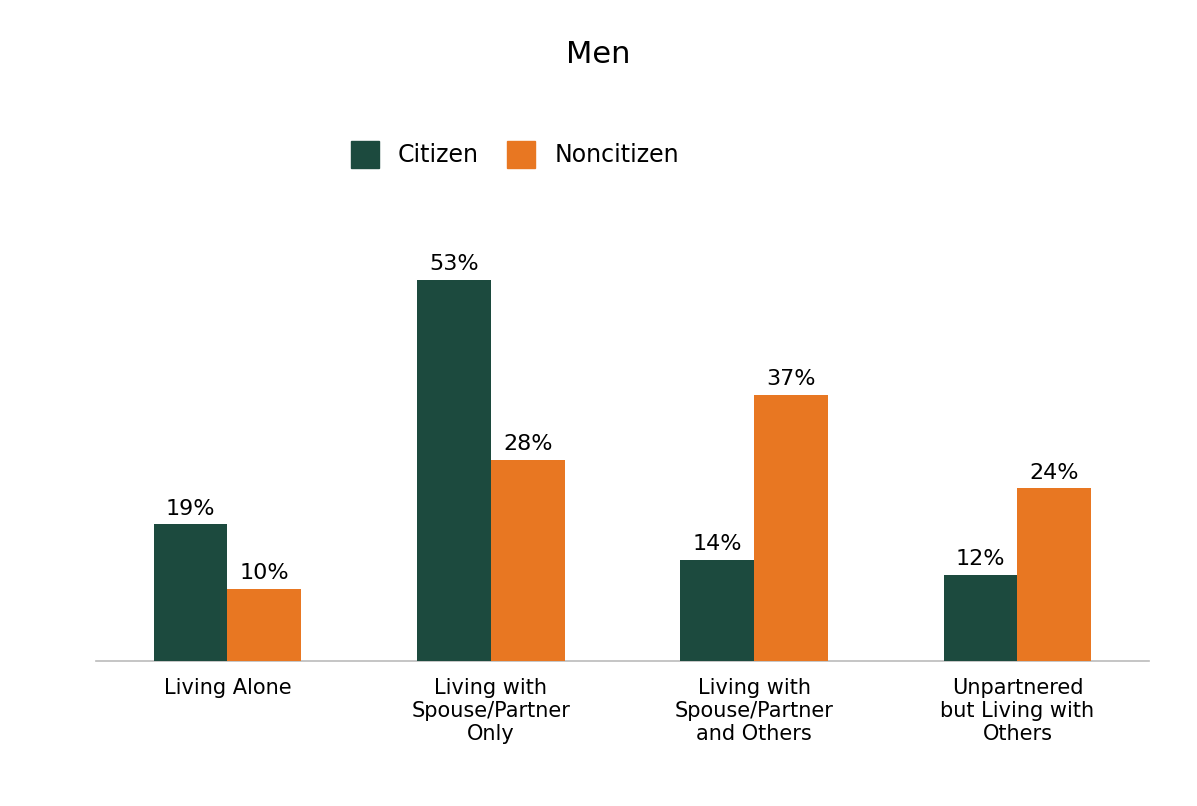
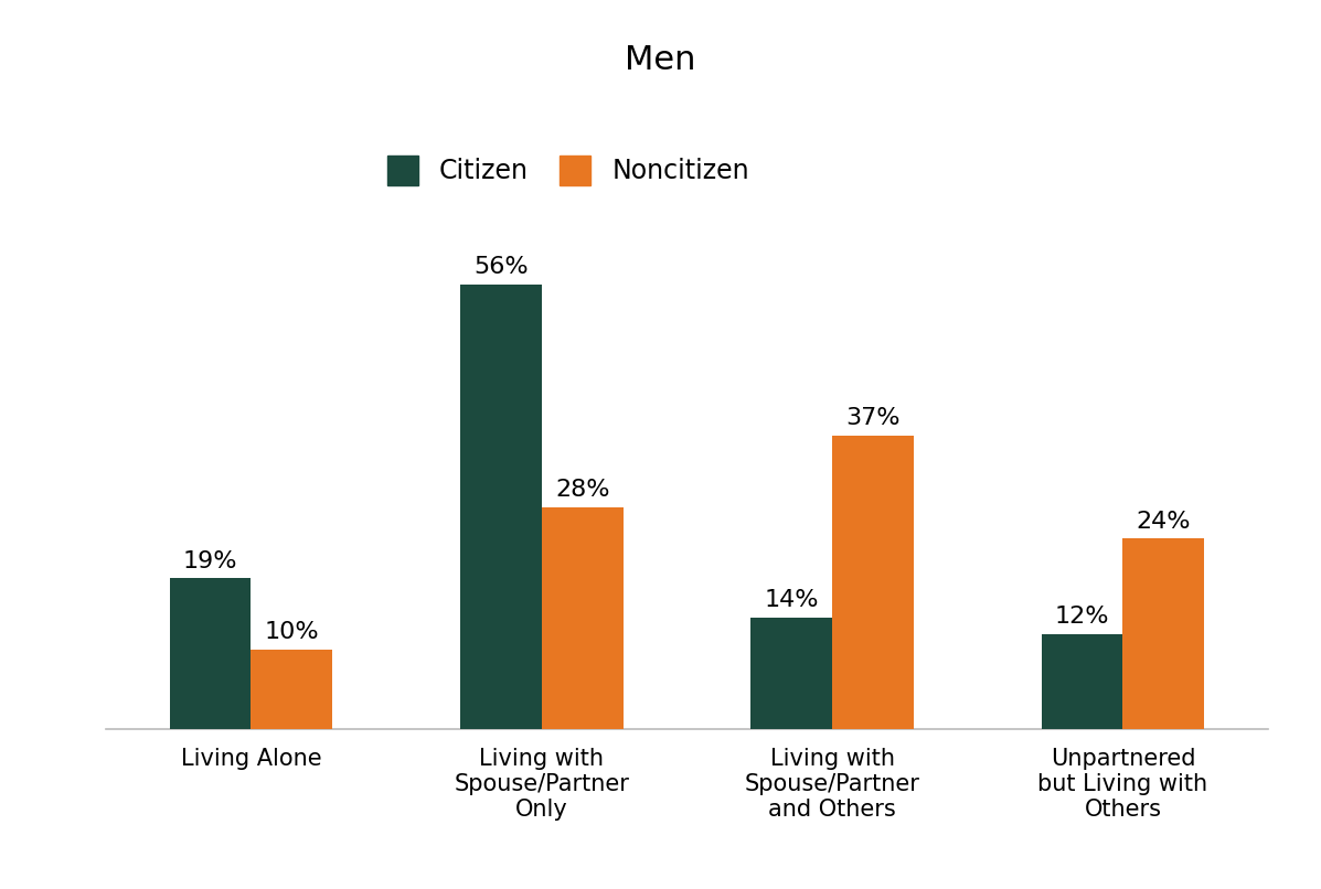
Citizen/Living with Spouse/Partner Only: 53% -> 56%
